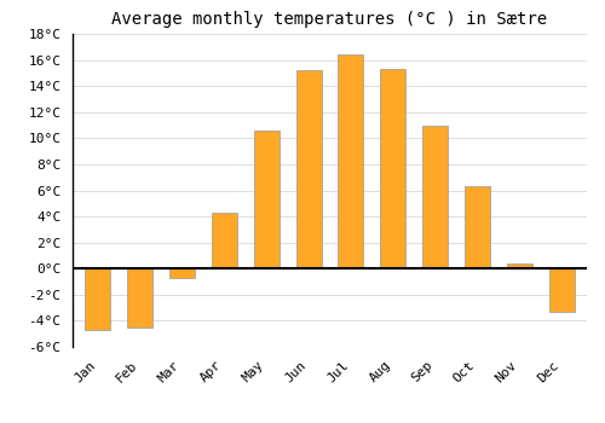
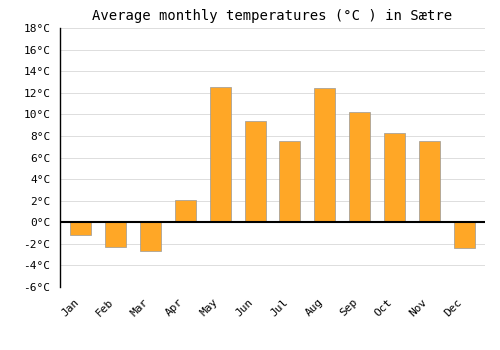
Jan: -4.7°C -> -1.2°C
Feb: -4.5°C -> -2.3°C
Mar: -0.7°C -> -2.7°C
Apr: 4.3°C -> 2.1°C
May: 10.6°C -> 12.5°C
Jun: 15.2°C -> 9.4°C
Jul: 16.4°C -> 7.5°C
Aug: 15.3°C -> 12.4°C
Sep: 11.0°C -> 10.2°C
Oct: 6.3°C -> 8.3°C
Nov: 0.4°C -> 7.5°C
Dec: -3.3°C -> -2.4°C
